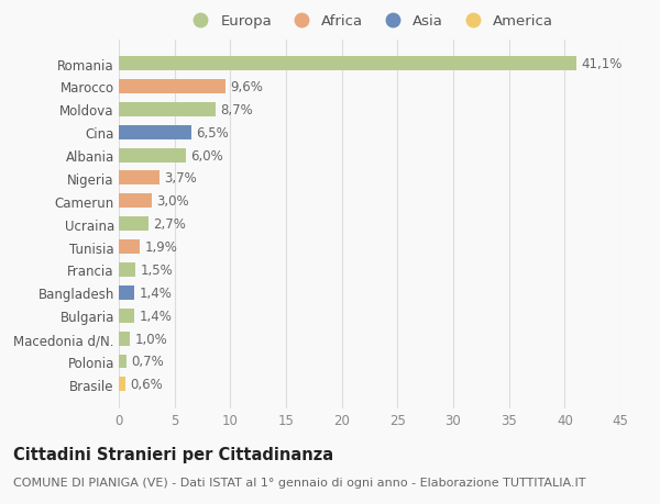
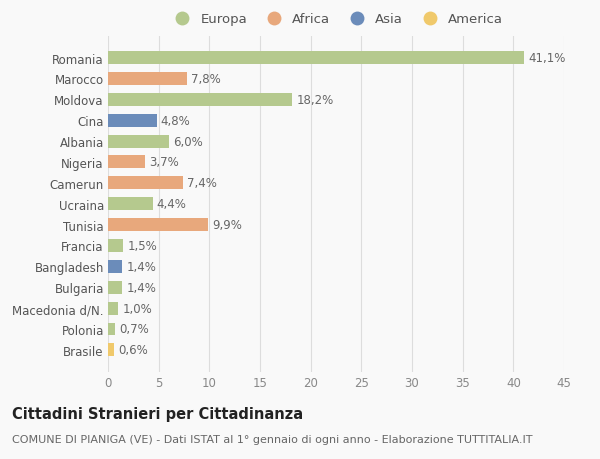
Marocco: 9,6% -> 7,8%
Moldova: 8,7% -> 18,2%
Cina: 6,5% -> 4,8%
Camerun: 3,0% -> 7,4%
Ucraina: 2,7% -> 4,4%
Tunisia: 1,9% -> 9,9%
